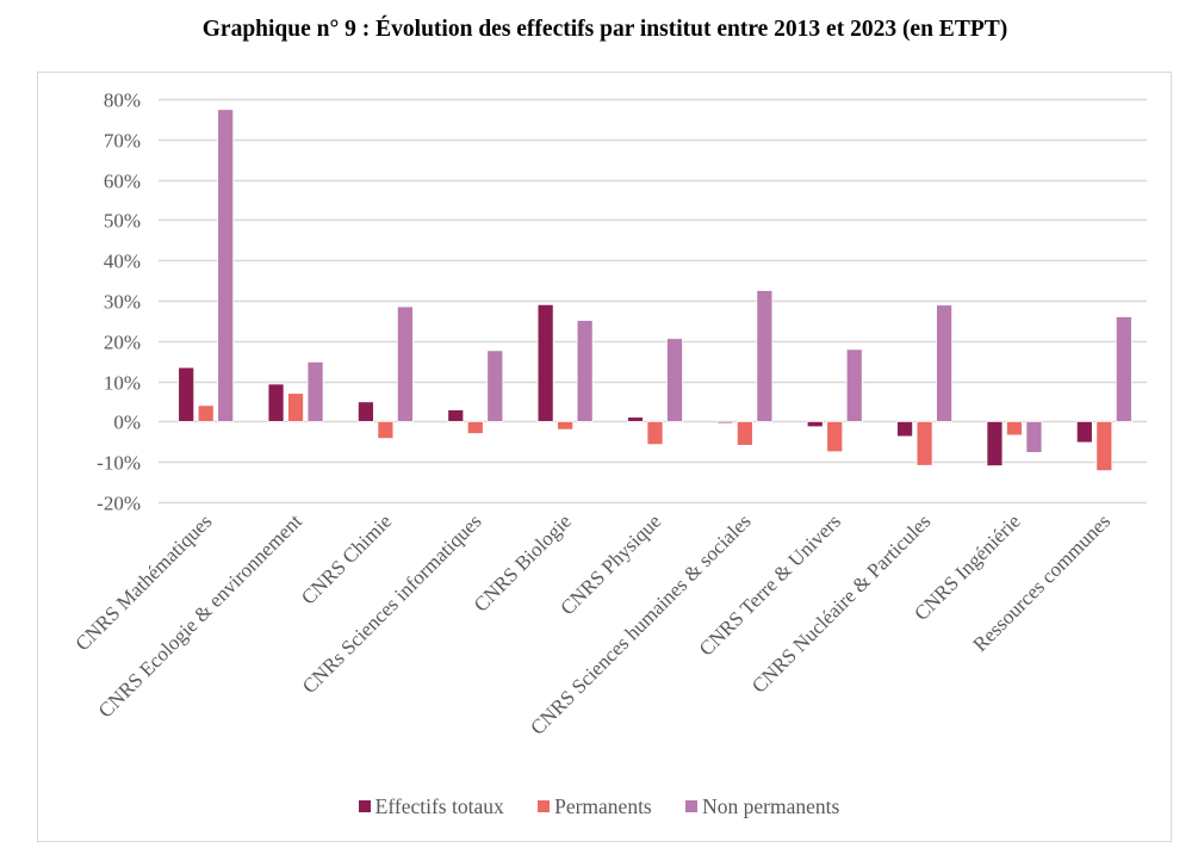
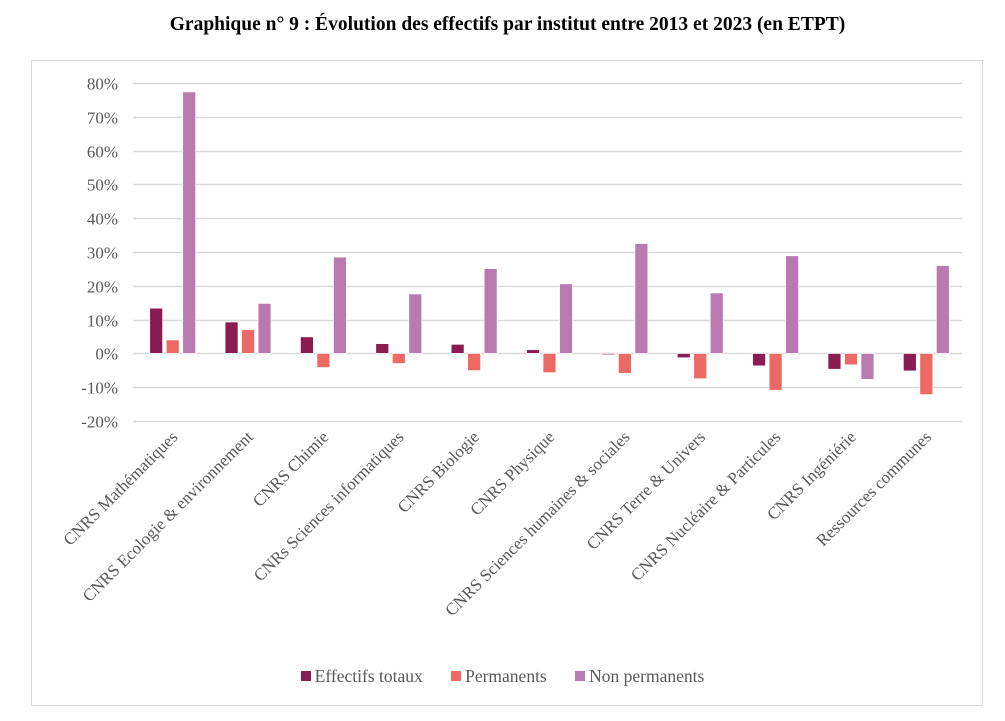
Effectifs totaux/CNRS Biologie: 29% -> 3%
Permanents/CNRS Biologie: -2% -> -5%
Effectifs totaux/CNRS Ingéniérie: -11% -> -5%
